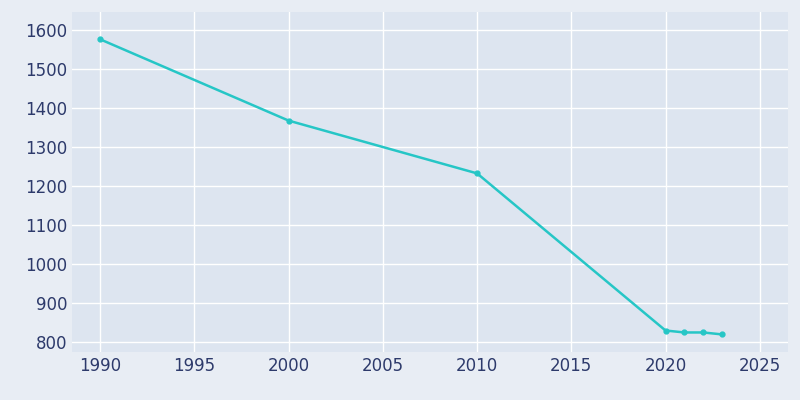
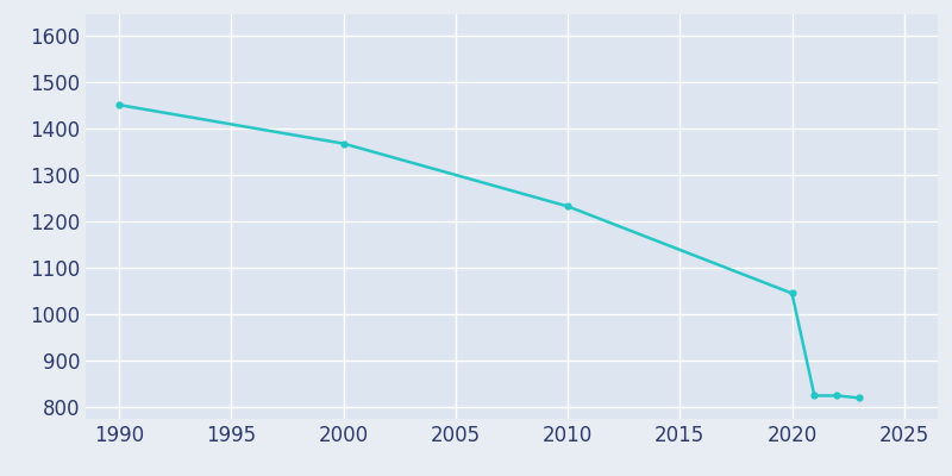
1990: 1575 -> 1450
2020: 830 -> 1045
